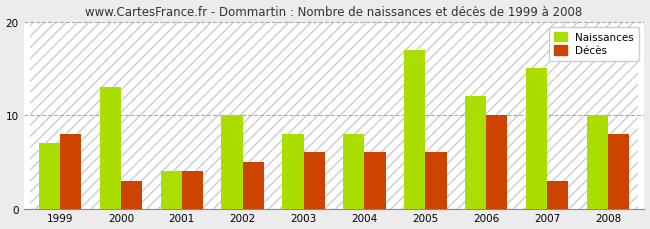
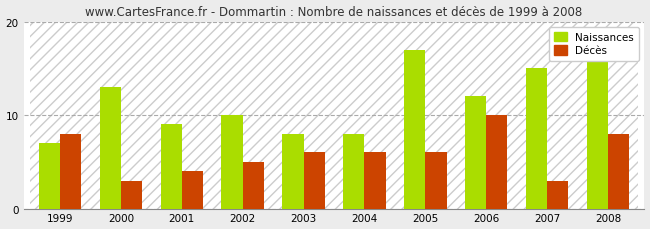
Naissances/2001: 4 -> 9
Naissances/2008: 10 -> 16
